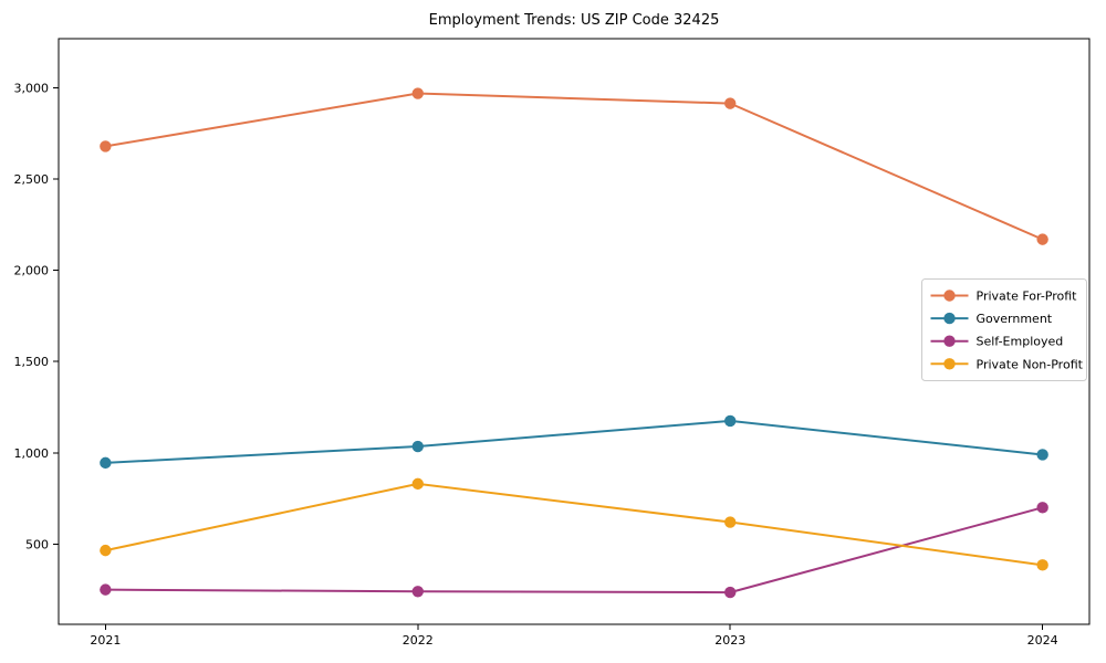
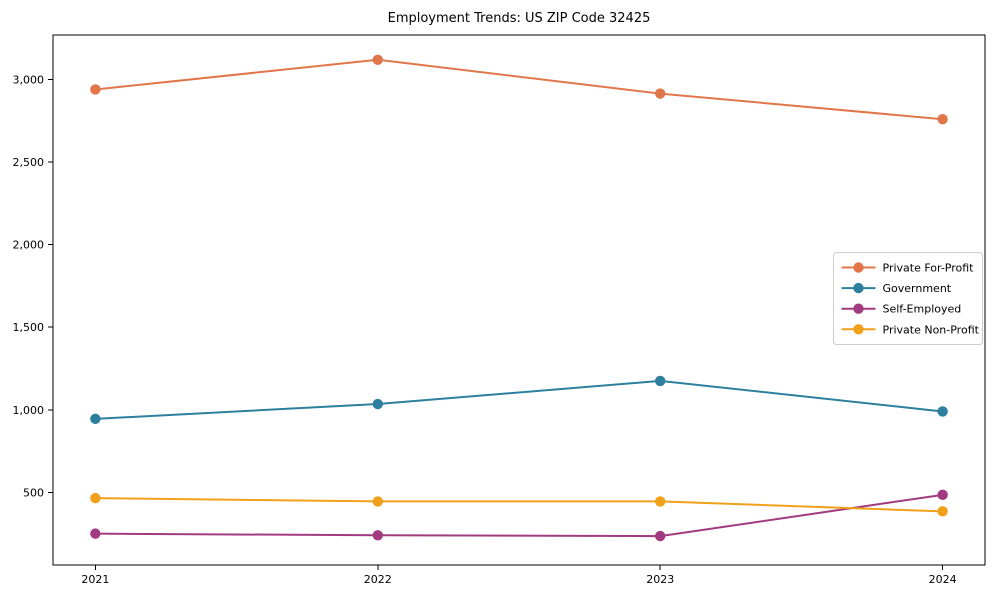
Private For-Profit/2021: 2680 -> 2940
Private For-Profit/2022: 2970 -> 3120
Private Non-Profit/2022: 830 -> 440
Private Non-Profit/2023: 620 -> 440
Private For-Profit/2024: 2170 -> 2760
Self-Employed/2024: 700 -> 480
